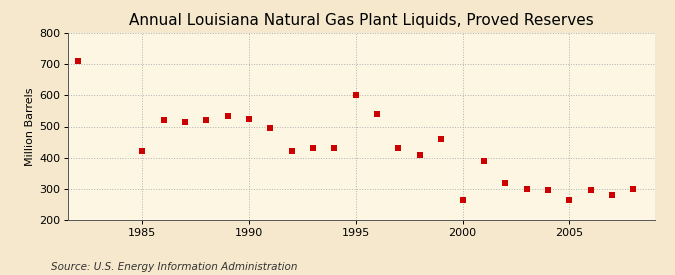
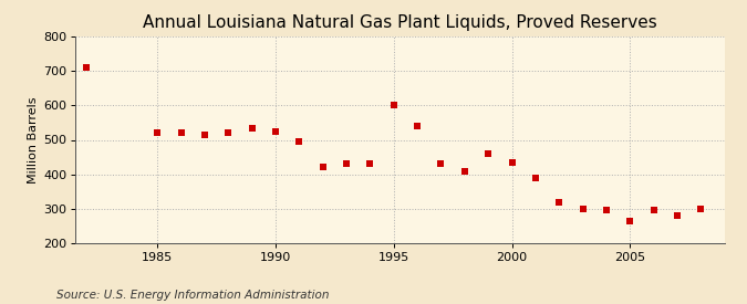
1985: 420 -> 520
2000: 265 -> 435
